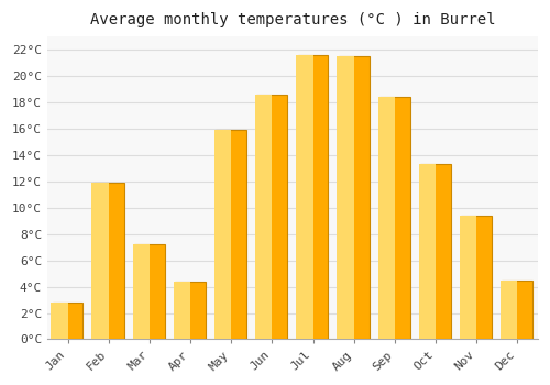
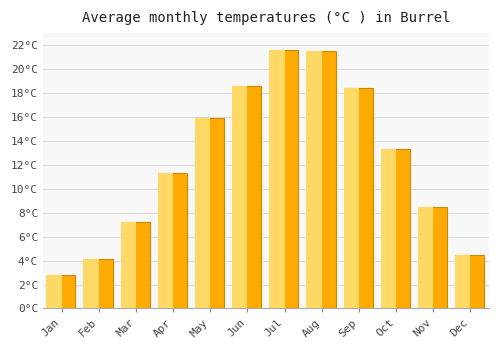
Feb: 11.9°C -> 4.1°C
Apr: 4.4°C -> 11.3°C
Nov: 9.4°C -> 8.5°C
